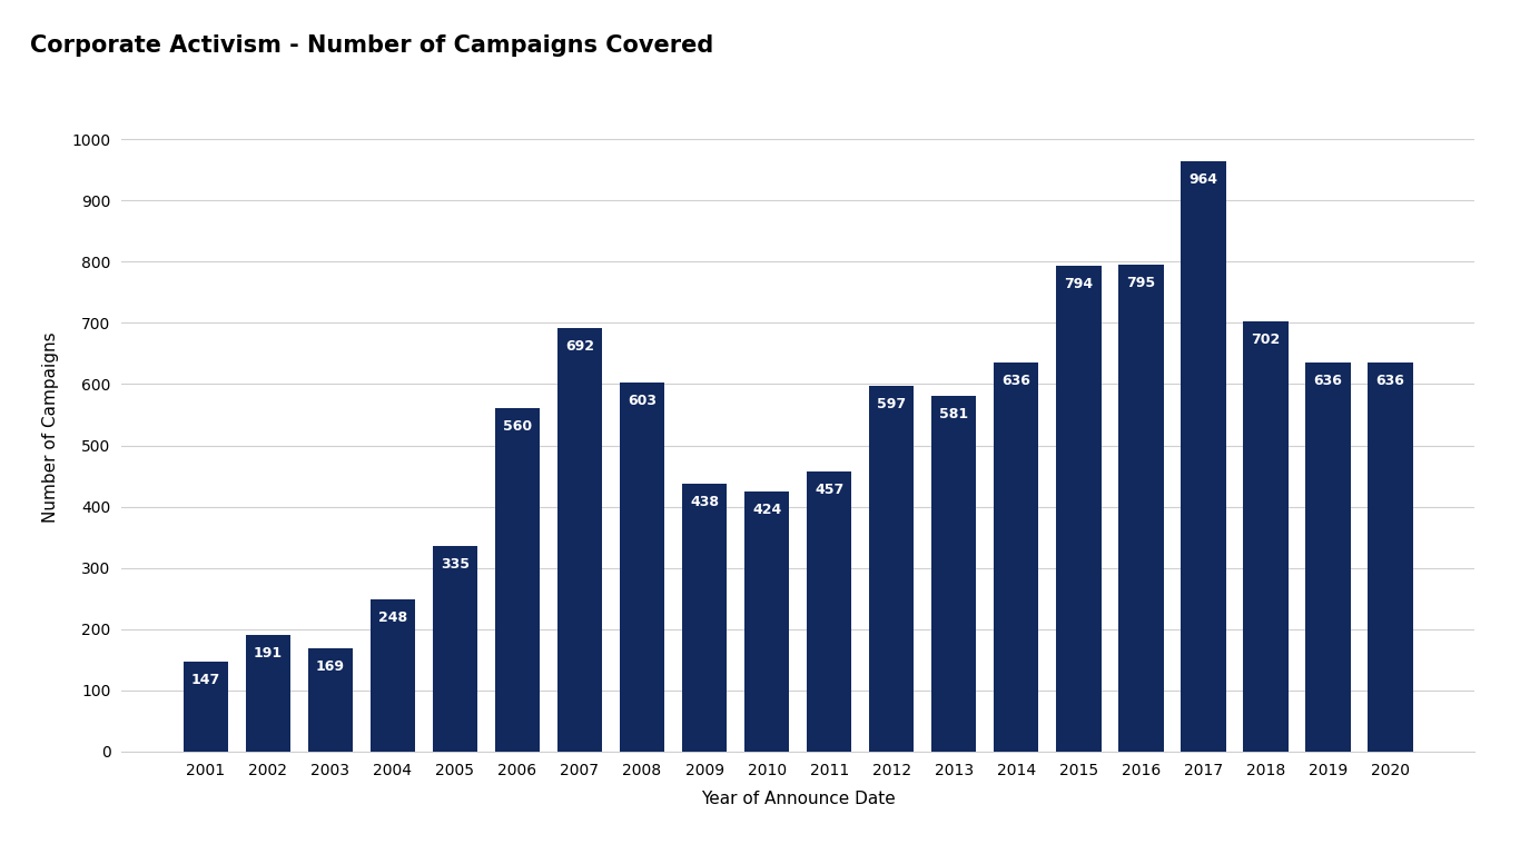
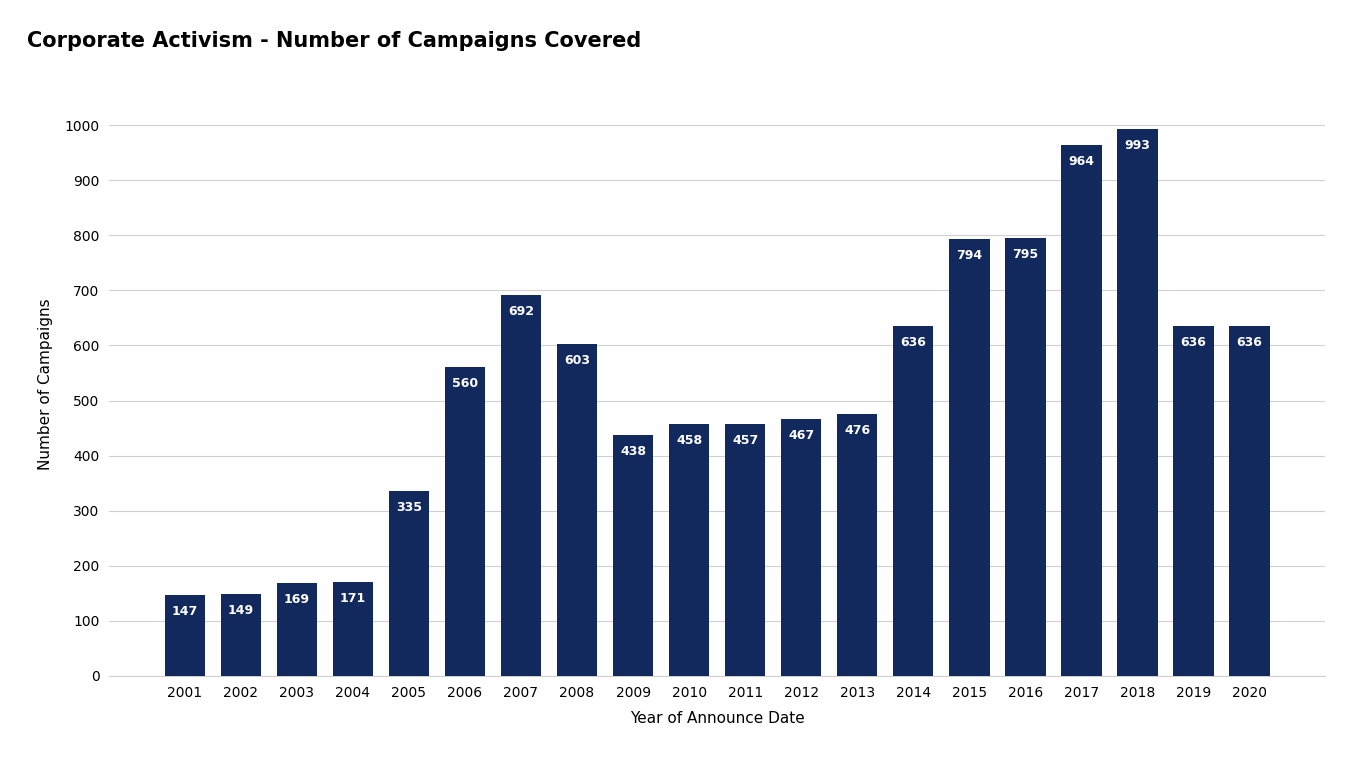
2002: 191 -> 149
2004: 248 -> 171
2010: 424 -> 458
2012: 597 -> 467
2013: 581 -> 476
2018: 702 -> 993
